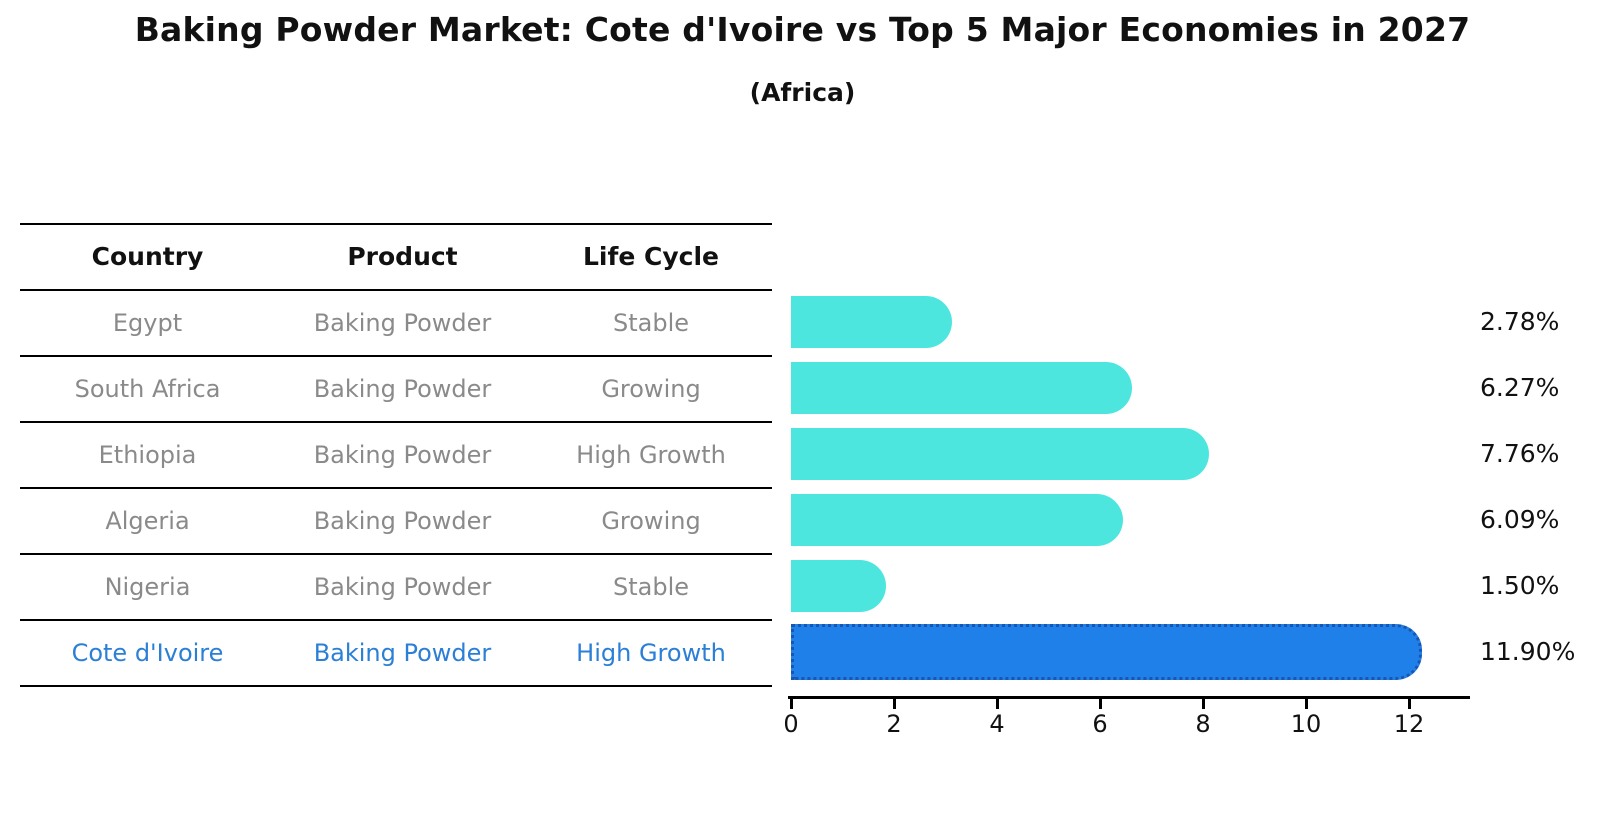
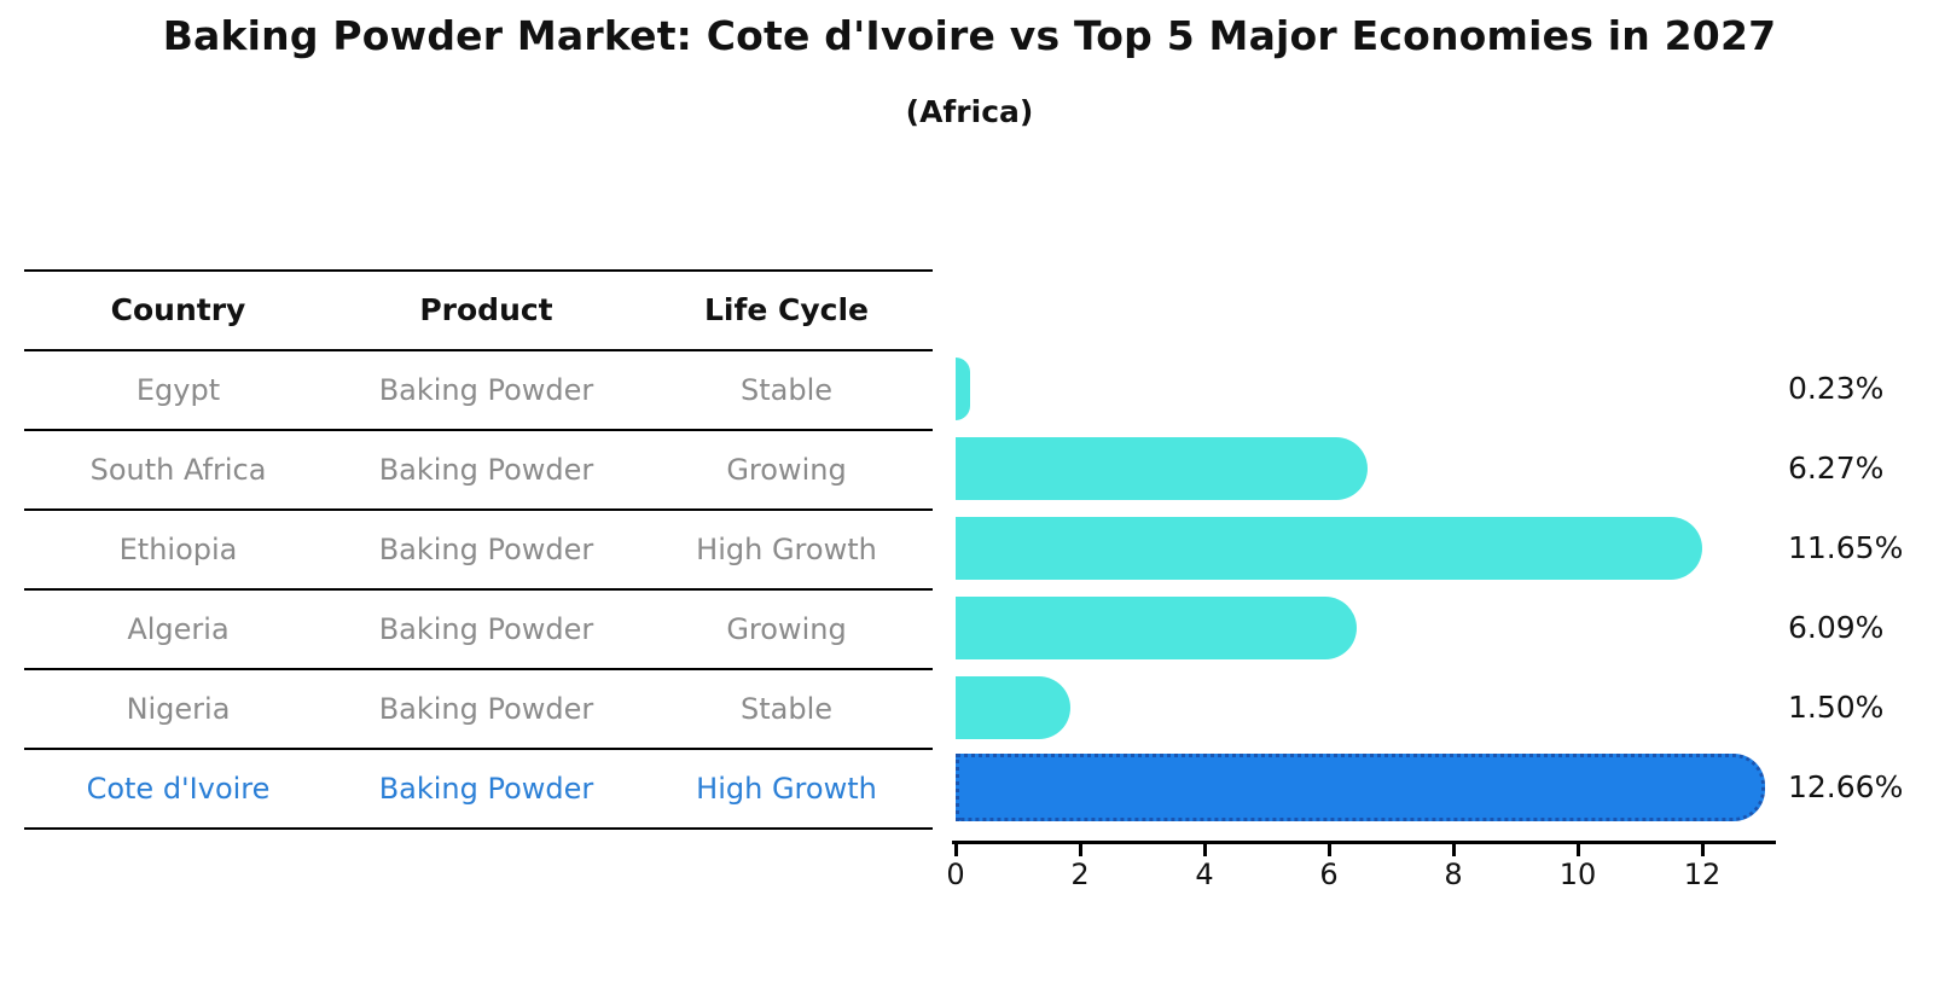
Egypt: 2.78% -> 0.23%
Ethiopia: 7.76% -> 11.65%
Cote d'Ivoire: 11.90% -> 12.66%
